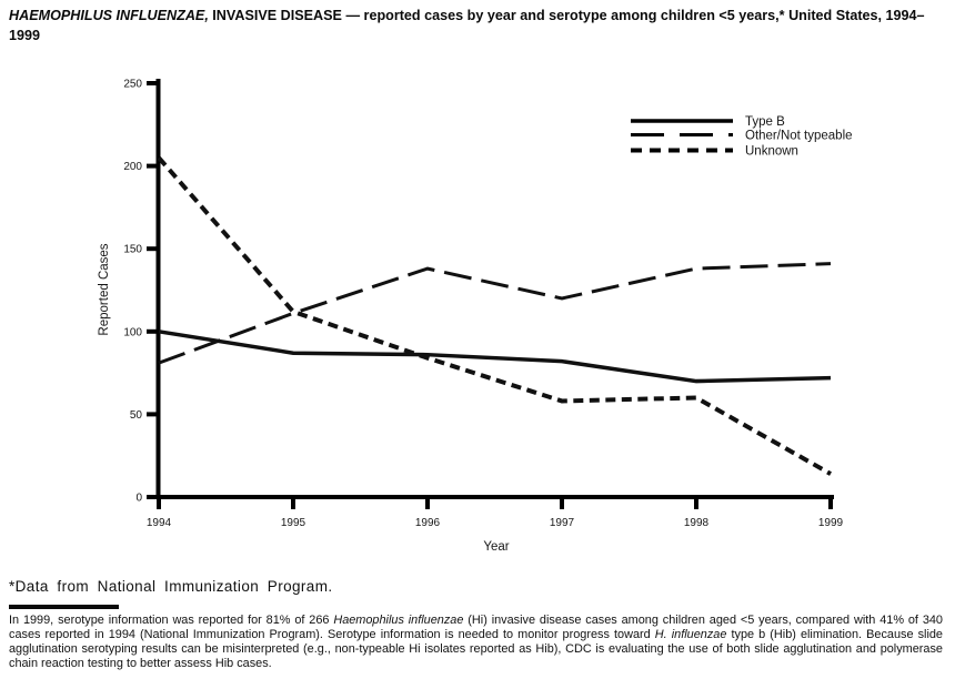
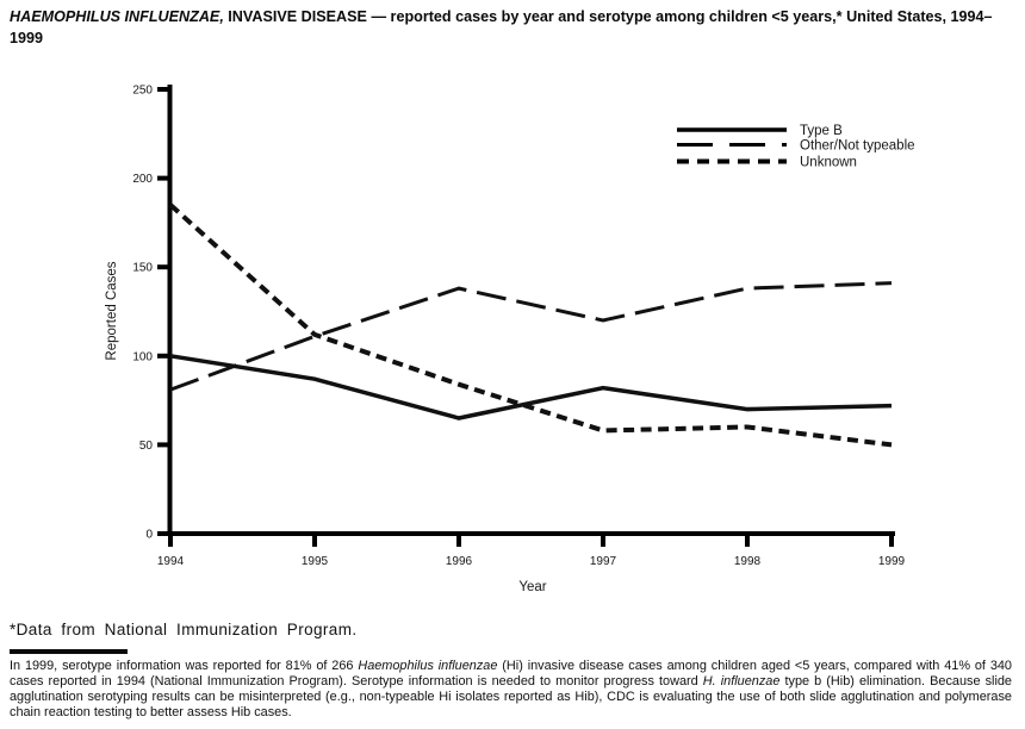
Unknown/1994: 205 -> 185
Type B/1996: 86 -> 65
Unknown/1999: 14 -> 50
